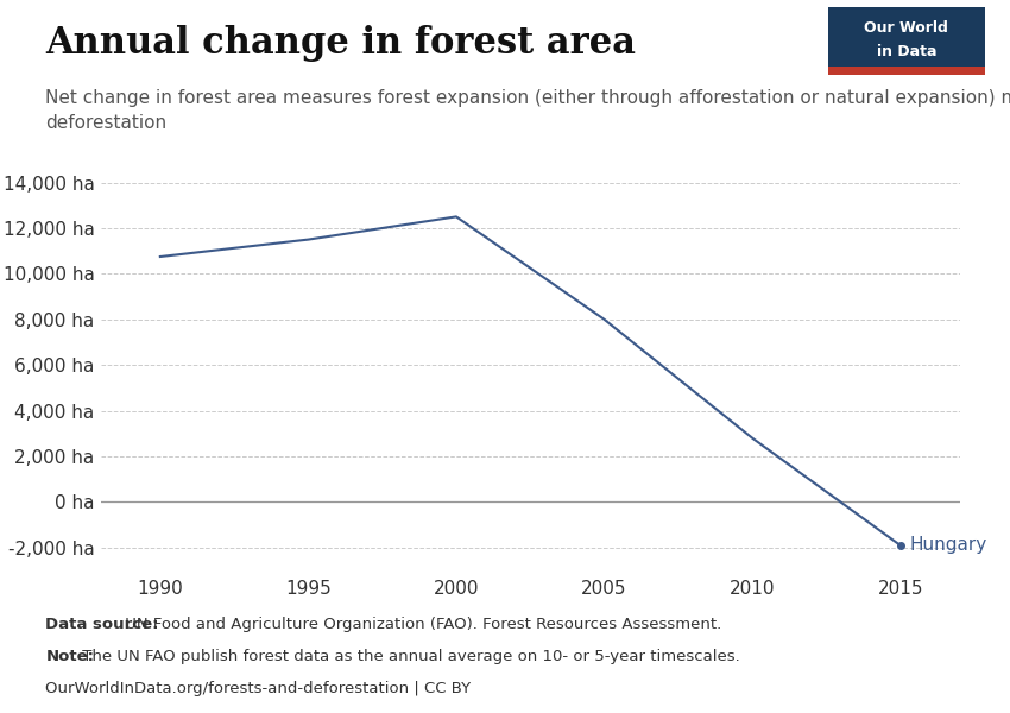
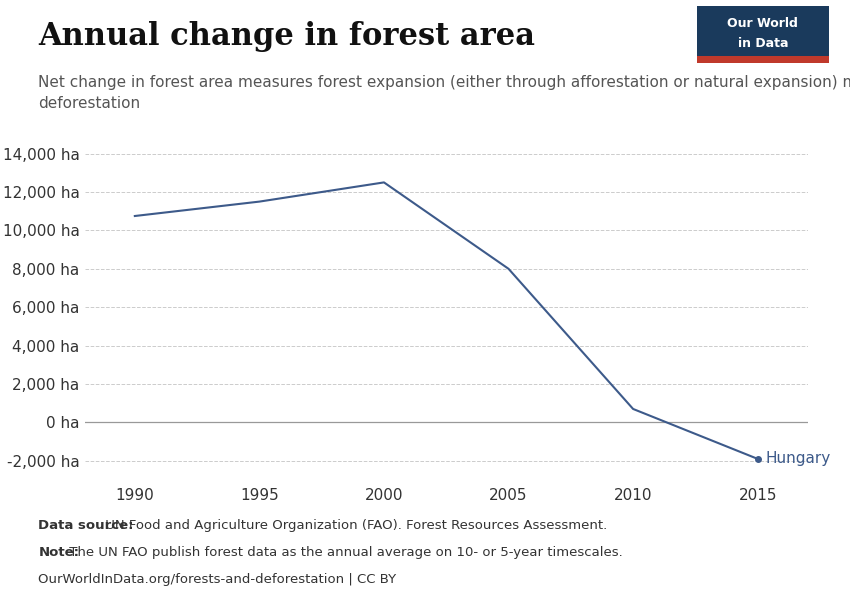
2010: 2,800 ha -> 700 ha
